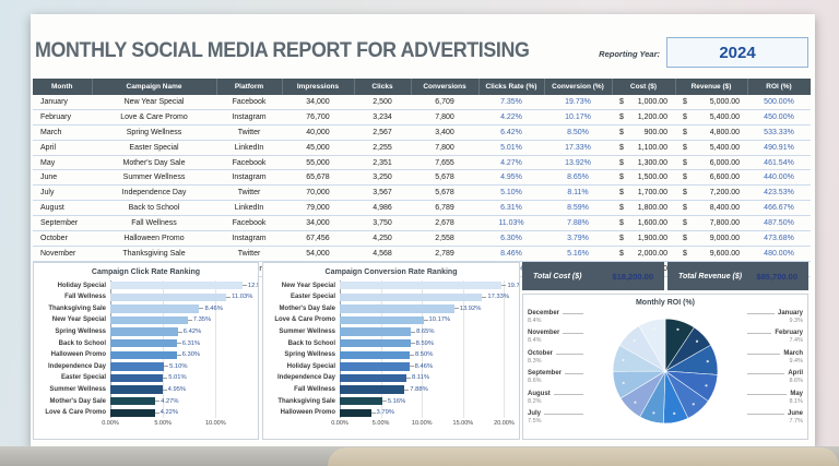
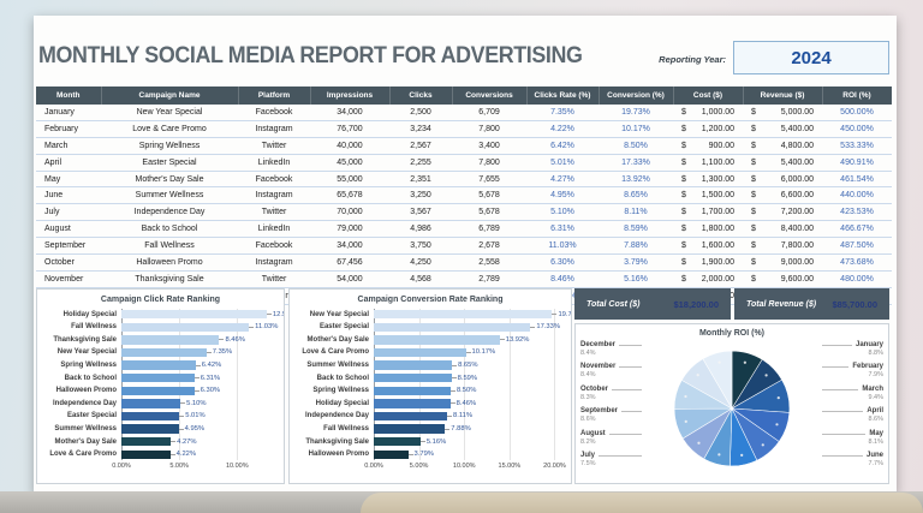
Monthly ROI (%)/January: 9.3% -> 8.8%
Monthly ROI (%)/February: 7.4% -> 7.9%
